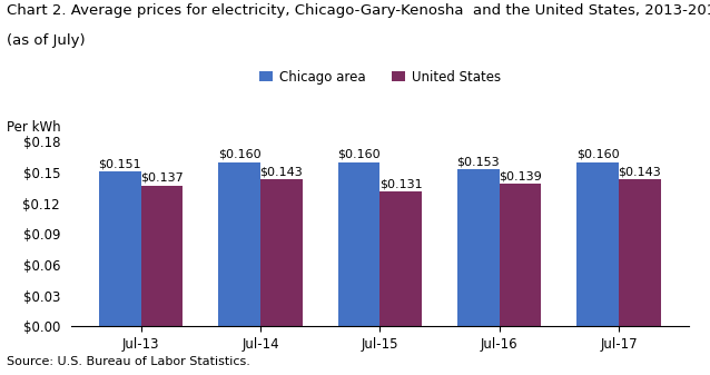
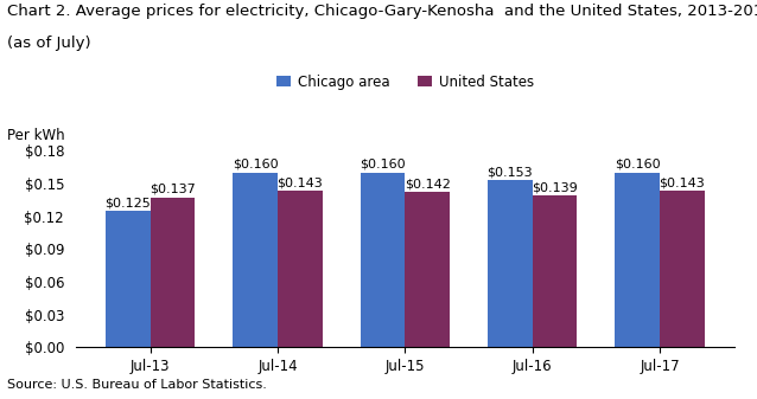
Chicago area/Jul-13: $0.151 -> $0.125
United States/Jul-15: $0.131 -> $0.142
